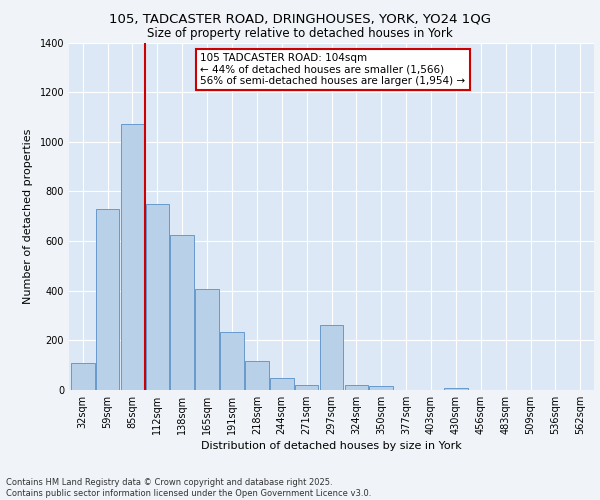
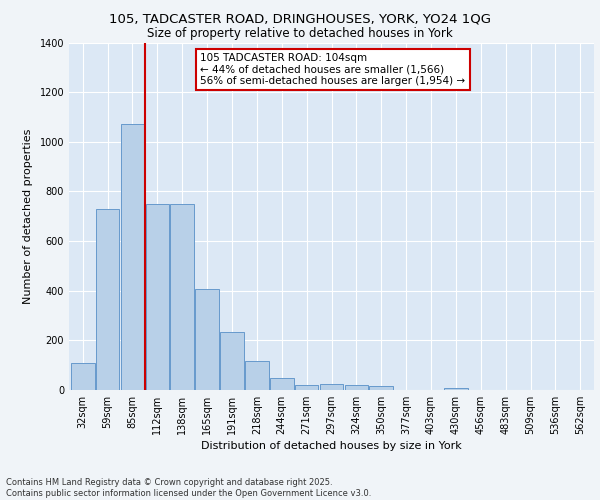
138sqm: 625 -> 750
297sqm: 260 -> 25
